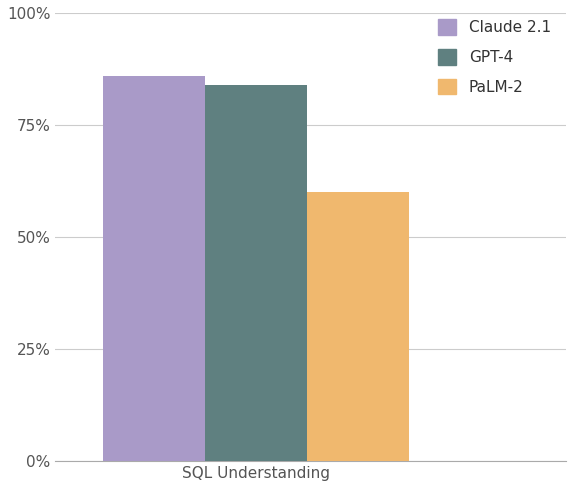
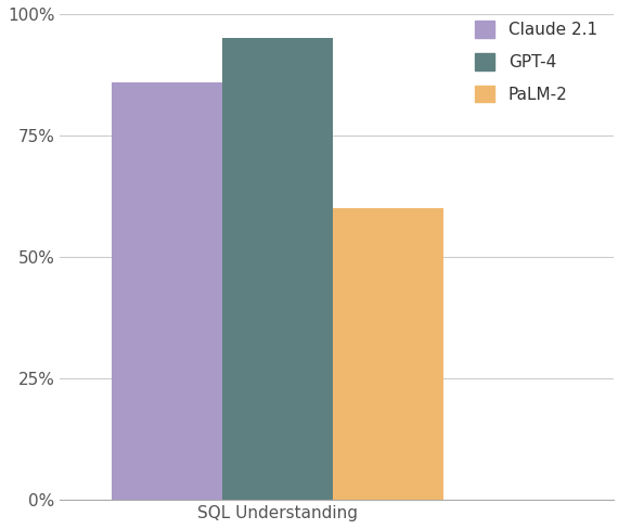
SQL Understanding: 84% -> 95%
